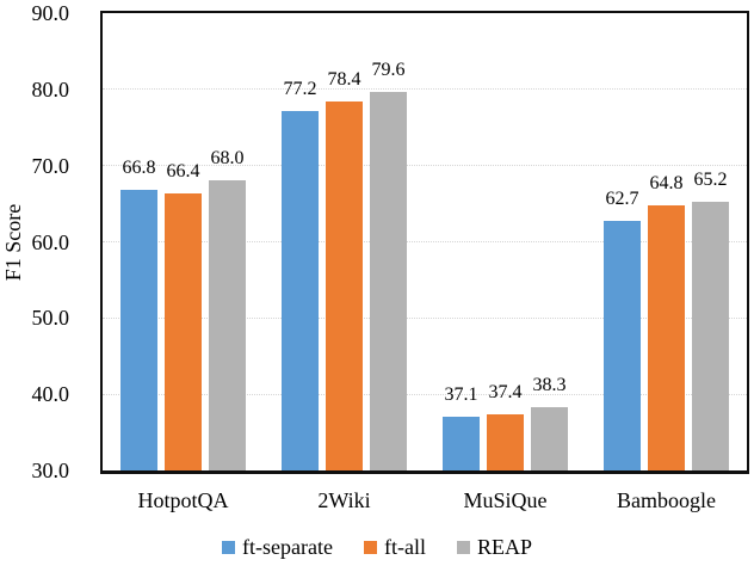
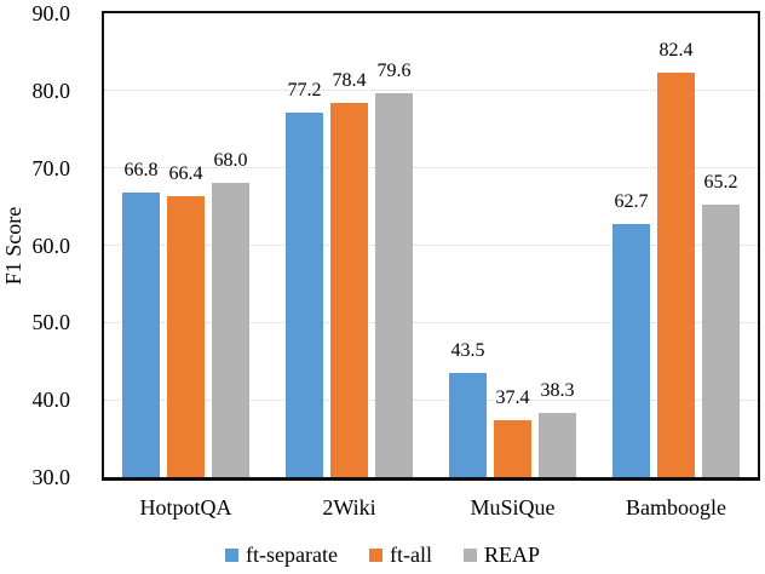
ft-separate/MuSiQue: 37.1 -> 43.5
ft-all/Bamboogle: 64.8 -> 82.4
